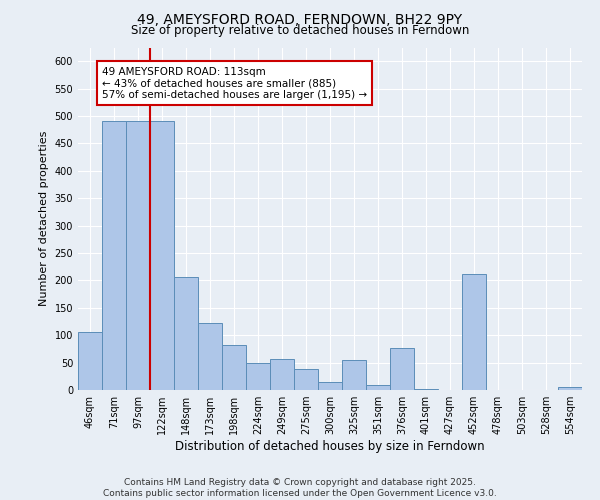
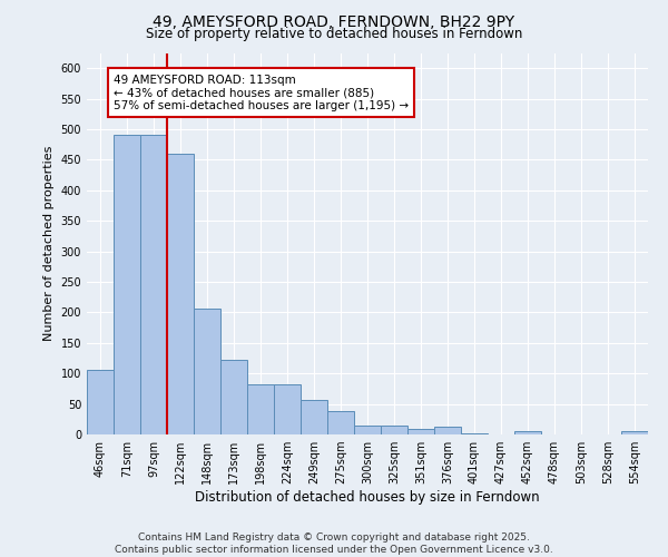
122sqm: 490 -> 460
224sqm: 50 -> 82
325sqm: 54 -> 14
376sqm: 76 -> 12
452sqm: 212 -> 5
